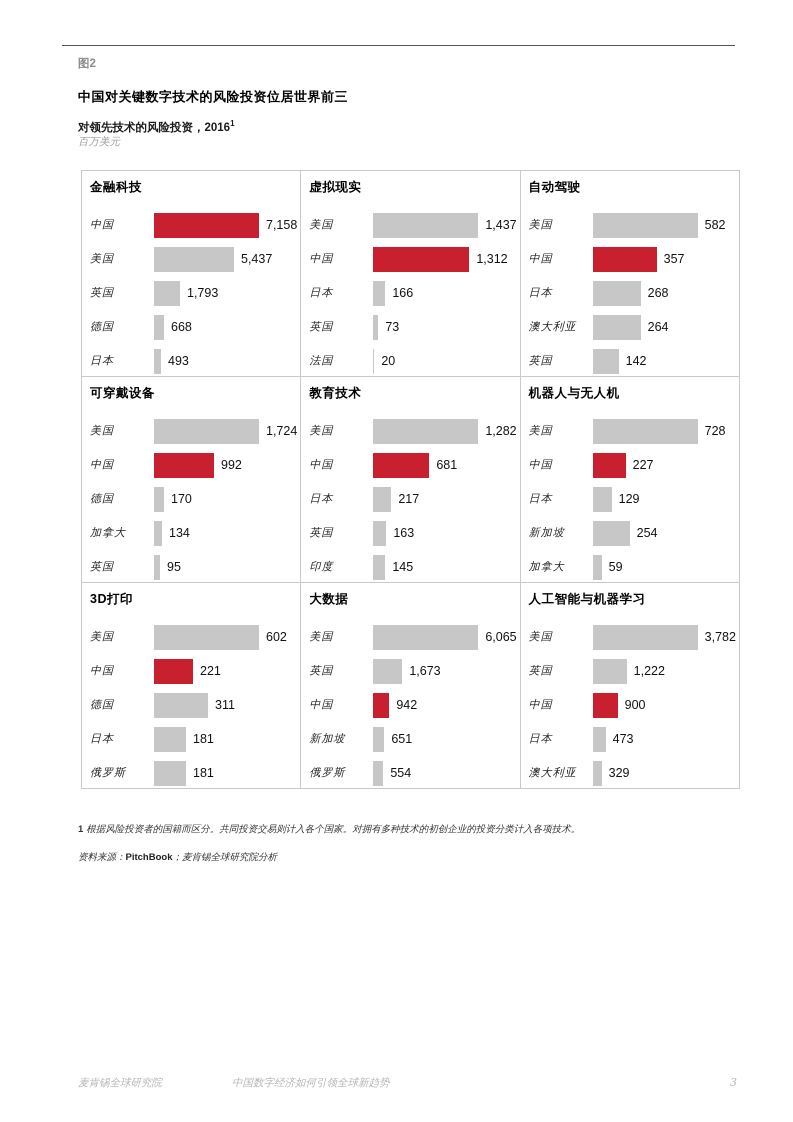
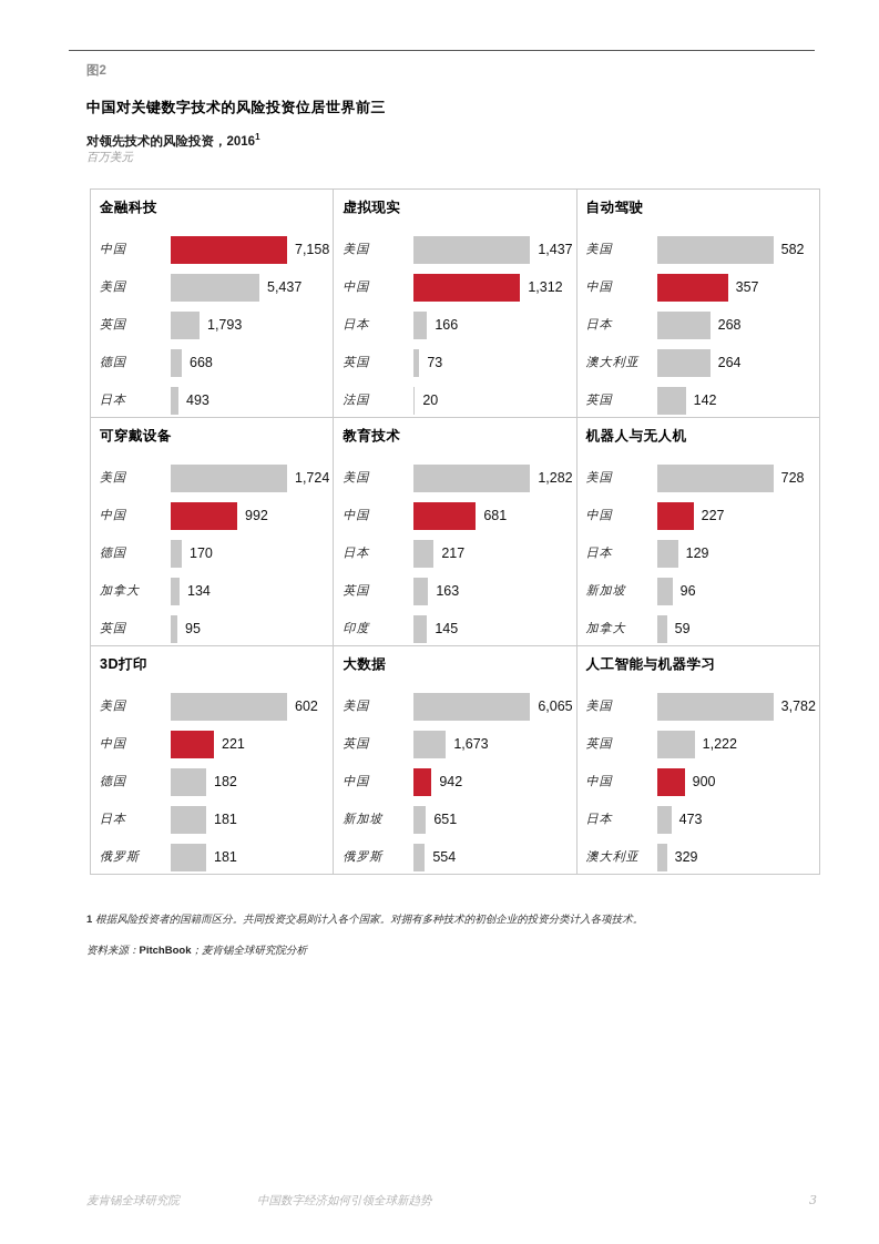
机器人与无人机/新加坡: 254 -> 96
3D打印/德国: 311 -> 182
